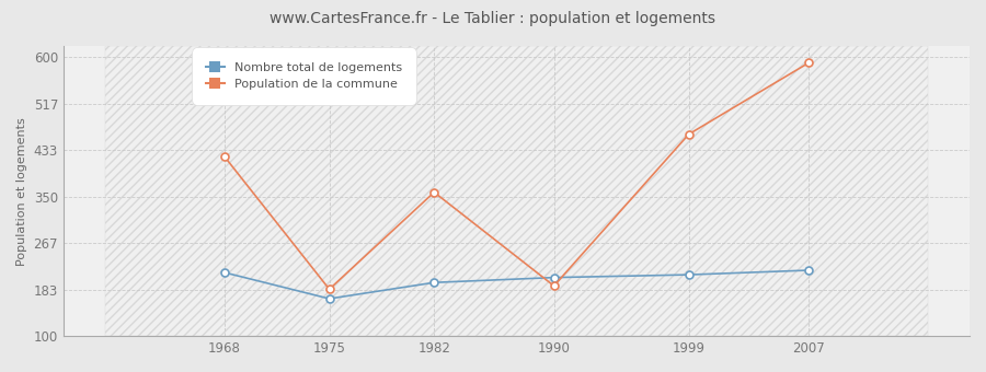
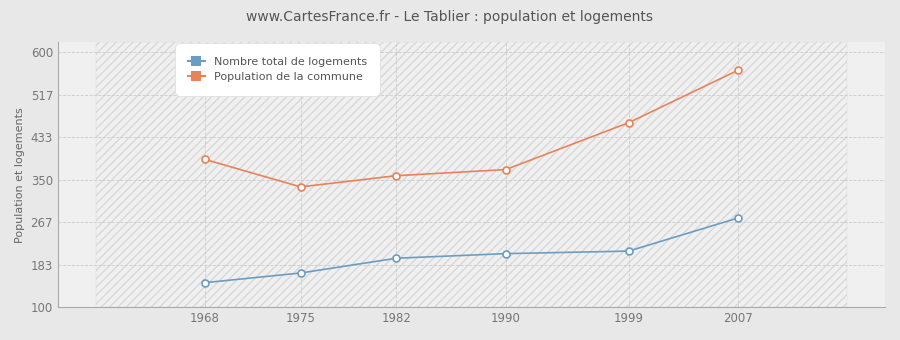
Nombre total de logements/1968: 214 -> 148
Population de la commune/1968: 422 -> 390
Population de la commune/1975: 184 -> 336
Population de la commune/1990: 190 -> 370
Nombre total de logements/2007: 218 -> 275
Population de la commune/2007: 590 -> 565
